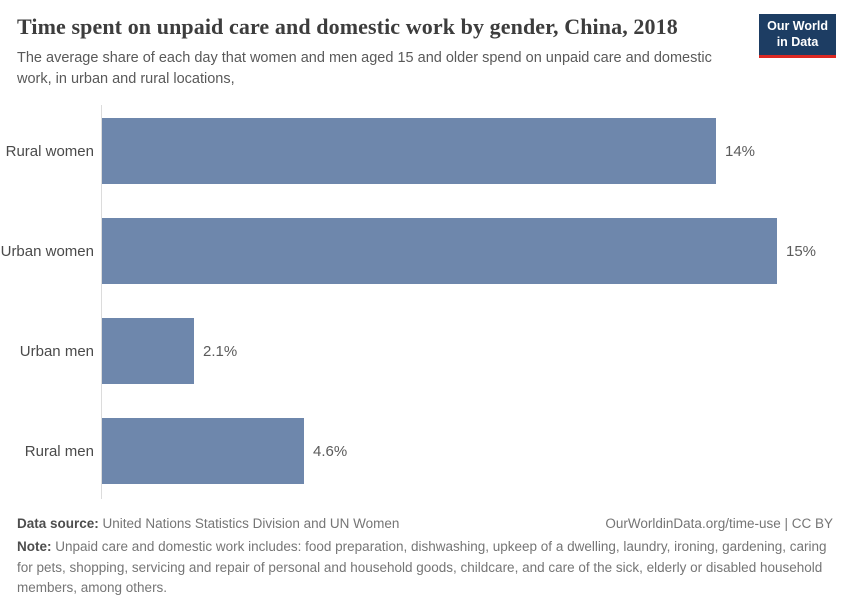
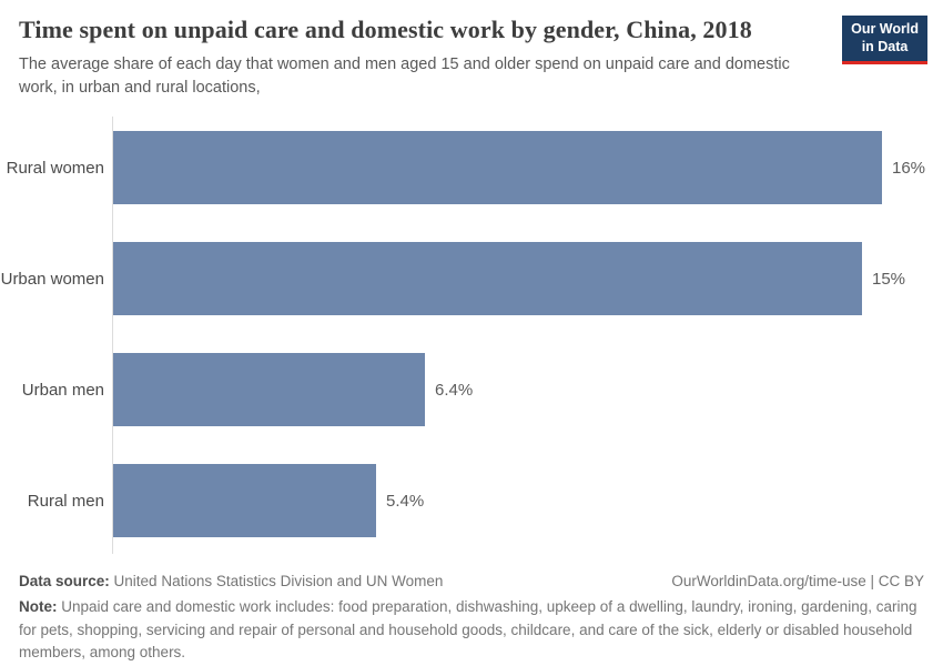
Rural women: 14% -> 16%
Urban men: 2.1% -> 6.4%
Rural men: 4.6% -> 5.4%
